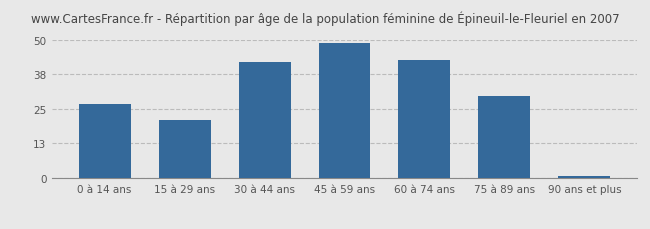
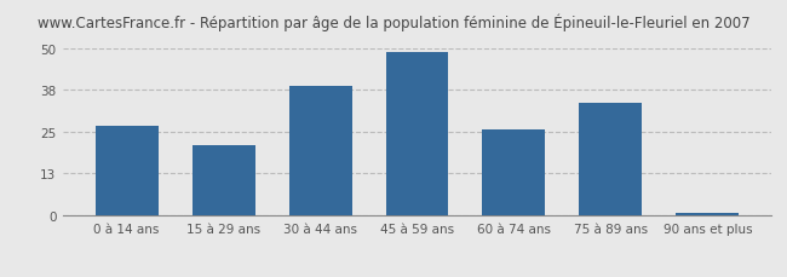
30 à 44 ans: 42 -> 39
60 à 74 ans: 43 -> 26
75 à 89 ans: 30 -> 34
